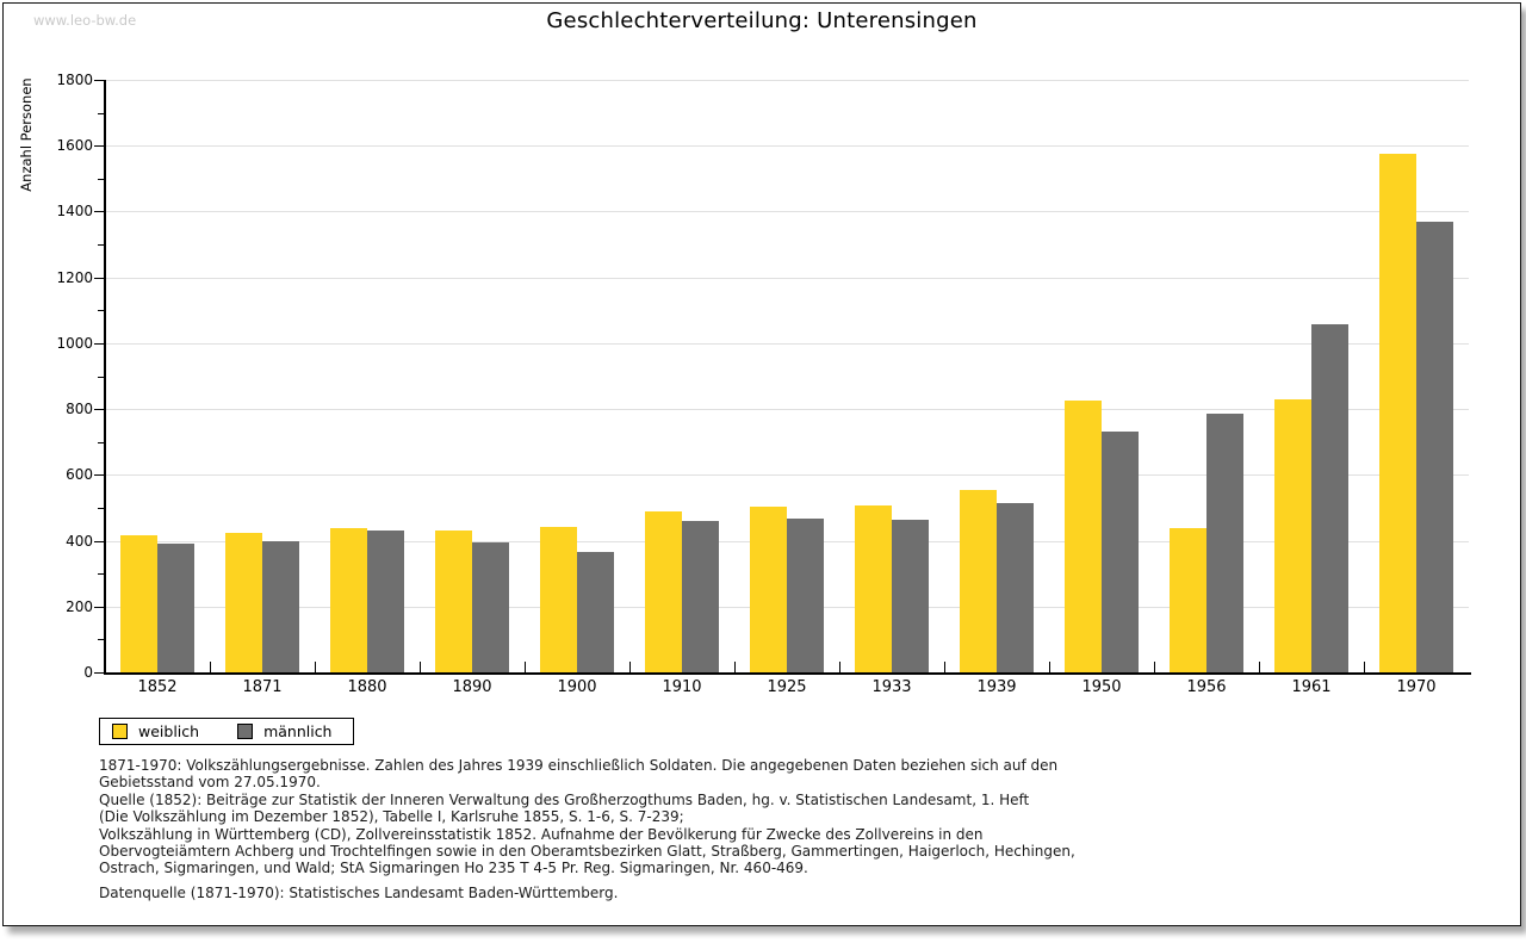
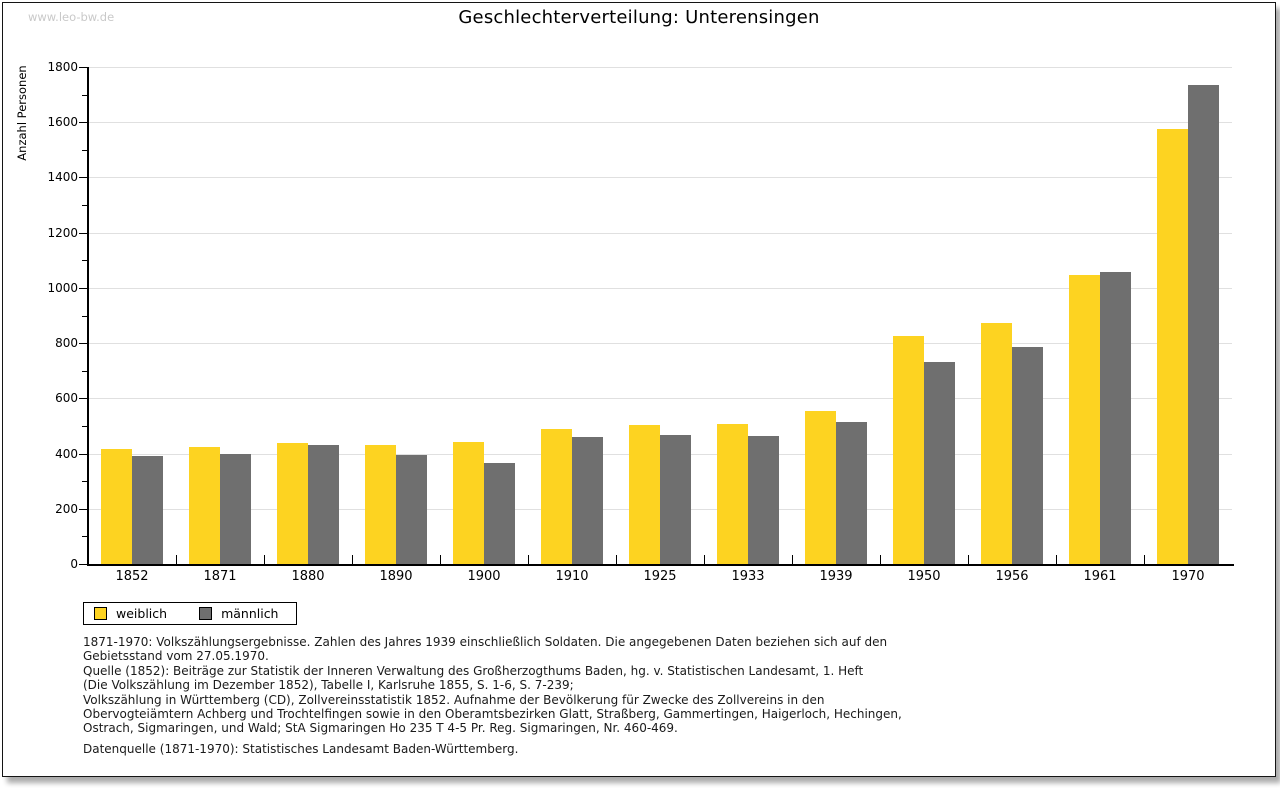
weiblich/1956: 440 -> 870
weiblich/1961: 830 -> 1050
männlich/1970: 1370 -> 1740
